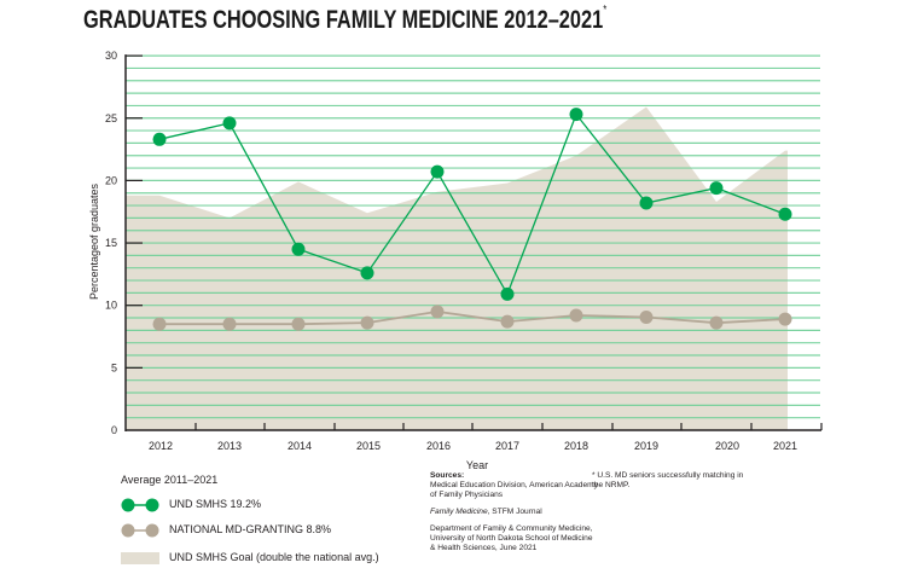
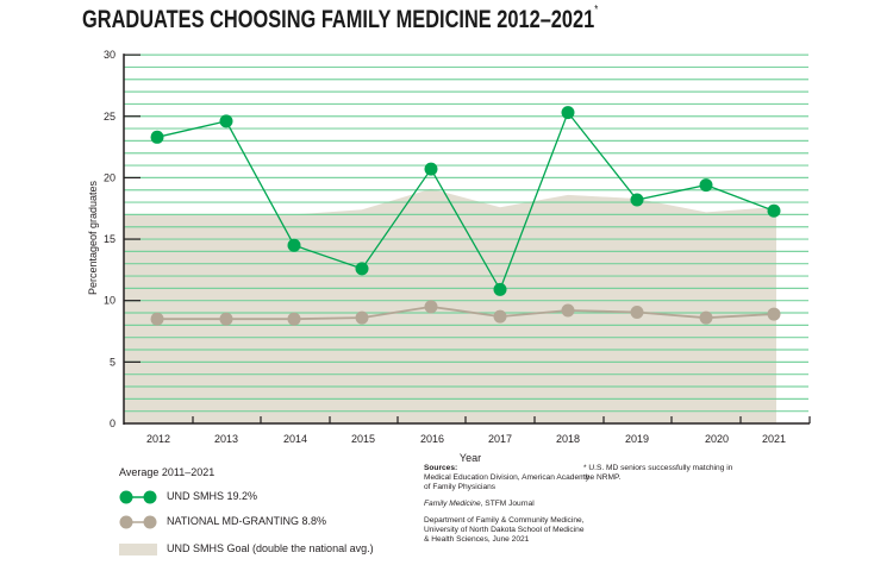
UND SMHS Goal (double the national avg.)/2012: 18.8 -> 17.0
UND SMHS Goal (double the national avg.)/2014: 19.9 -> 17.0
UND SMHS Goal (double the national avg.)/2017: 19.8 -> 17.6
UND SMHS Goal (double the national avg.)/2018: 22.0 -> 18.6
UND SMHS Goal (double the national avg.)/2019: 25.9 -> 18.3
UND SMHS Goal (double the national avg.)/2020: 18.3 -> 17.2
UND SMHS Goal (double the national avg.)/2021: 22.4 -> 17.6
